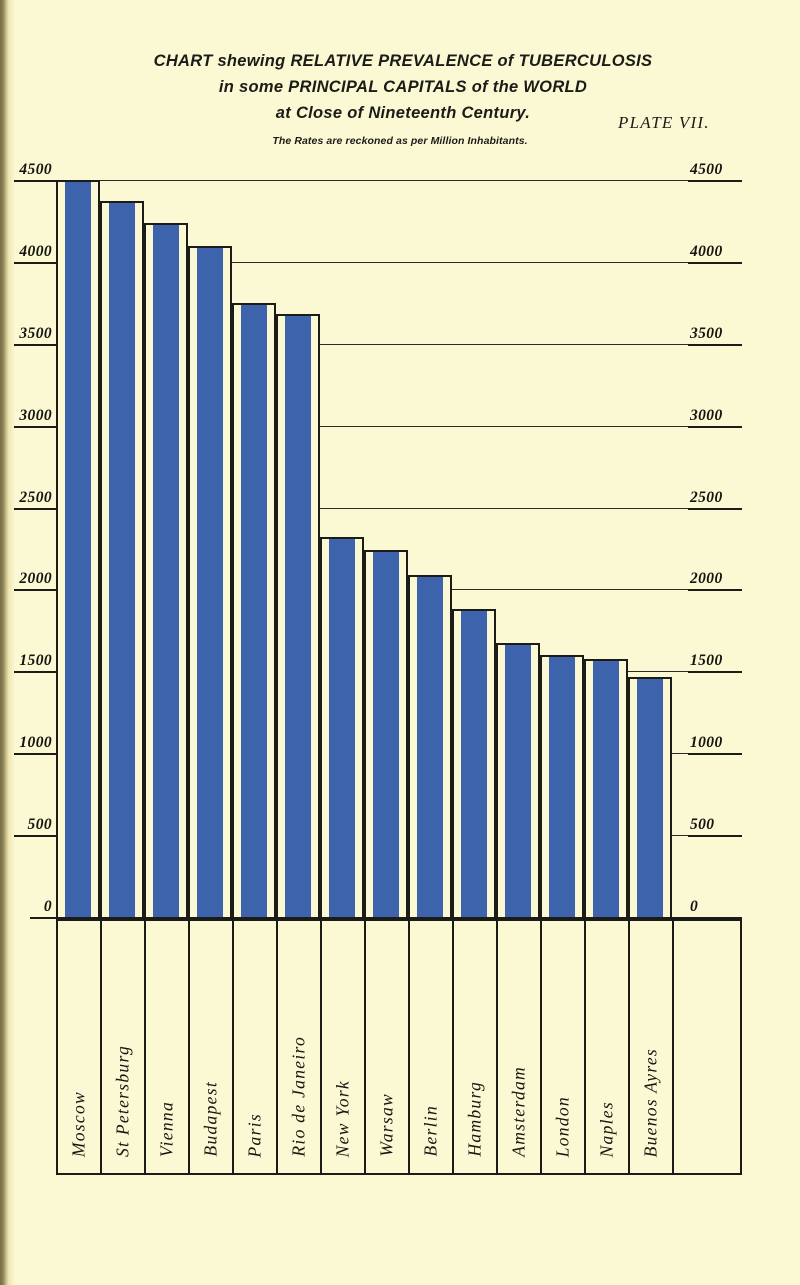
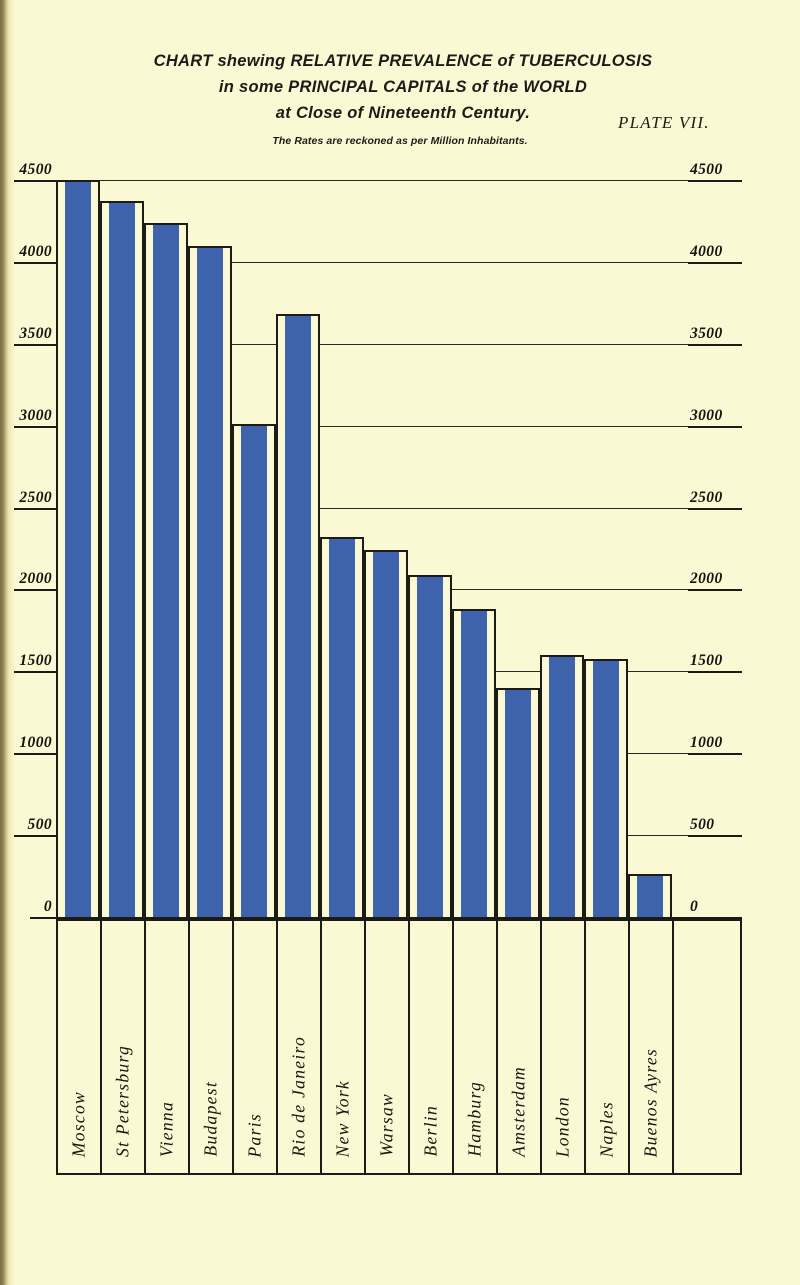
Paris: 3750 -> 3010
Amsterdam: 1670 -> 1400
Buenos Ayres: 1460 -> 260
